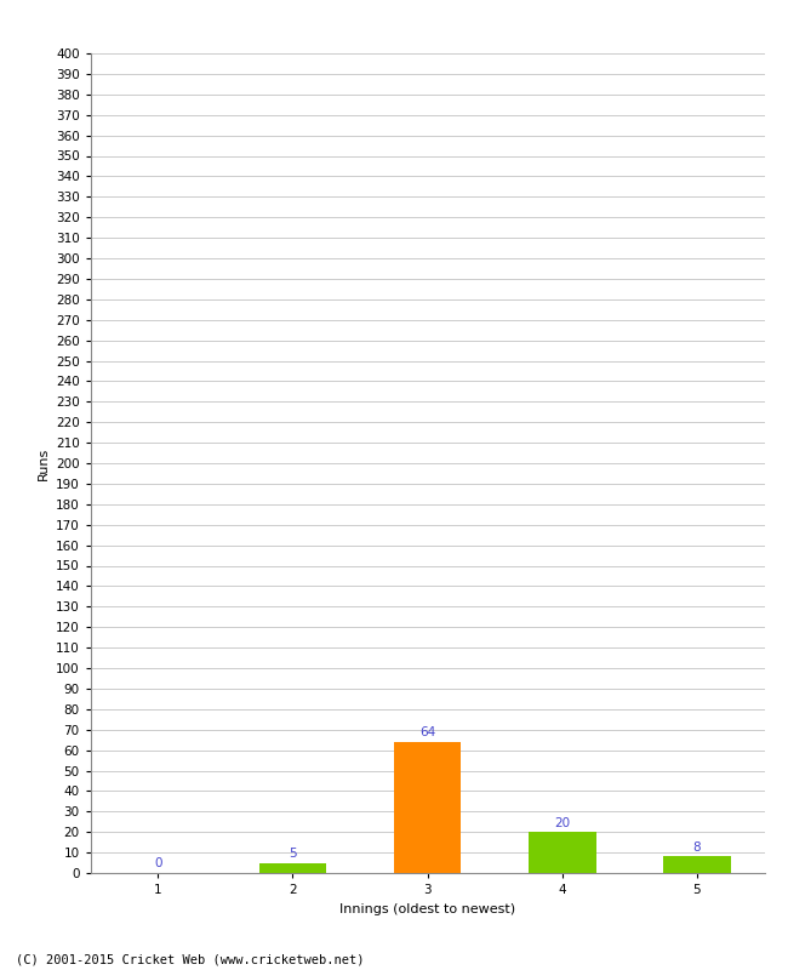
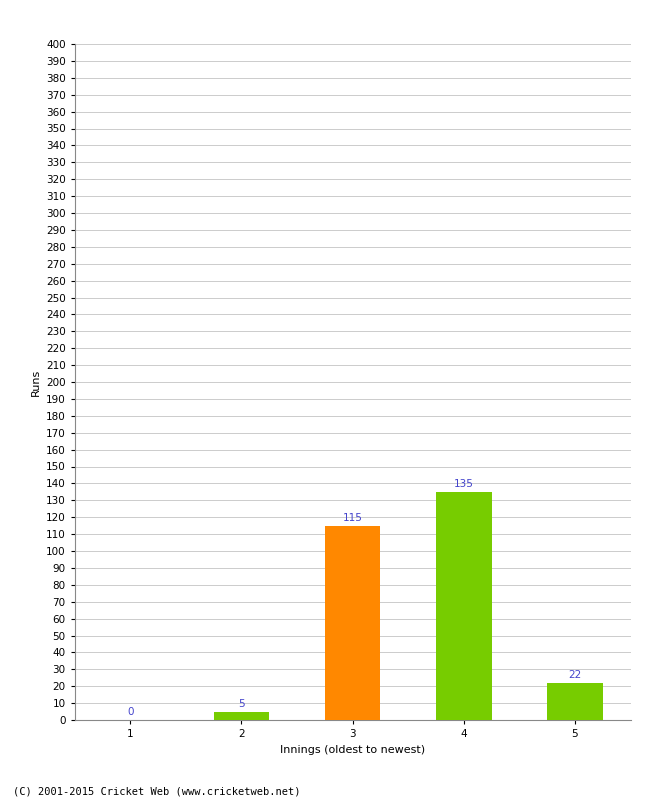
3: 64 -> 115
4: 20 -> 135
5: 8 -> 22
